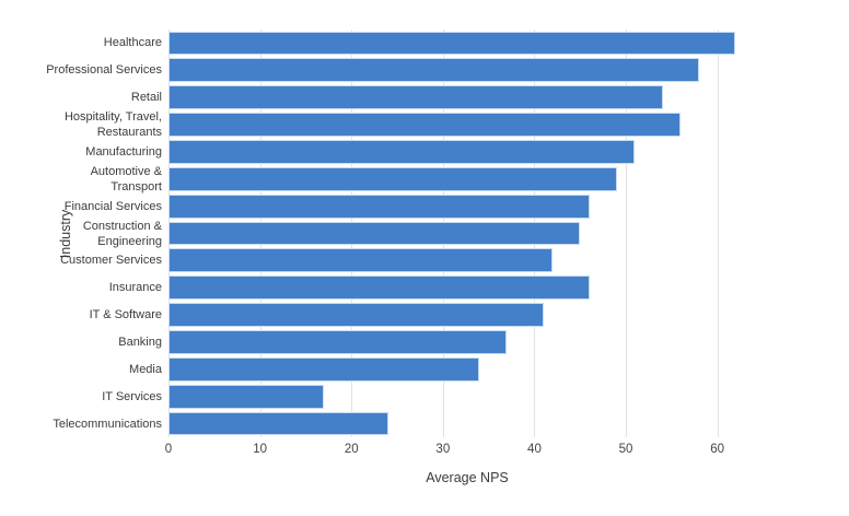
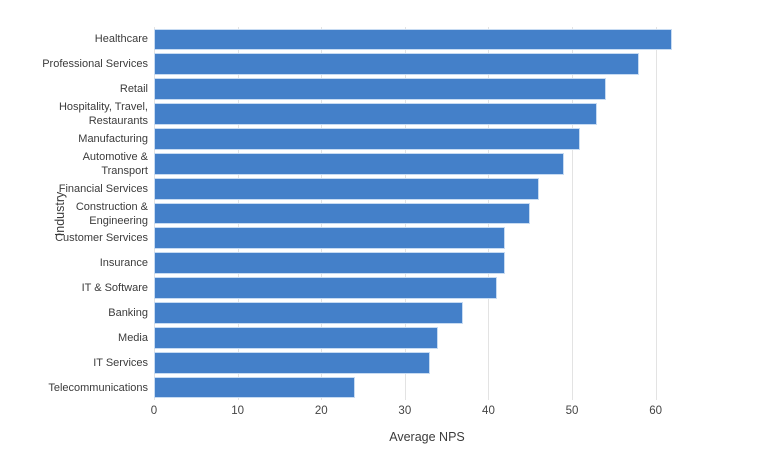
Hospitality, Travel, Restaurants: 56 -> 53
Insurance: 46 -> 42
IT Services: 17 -> 33
